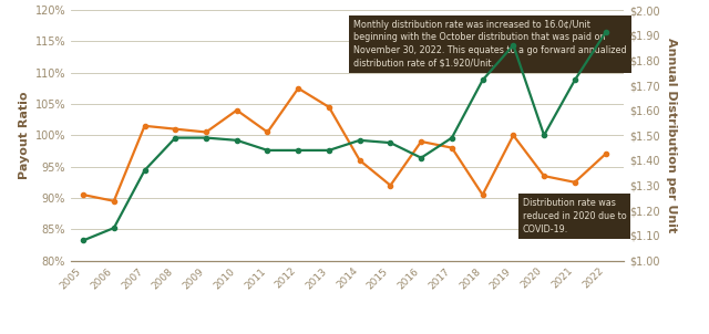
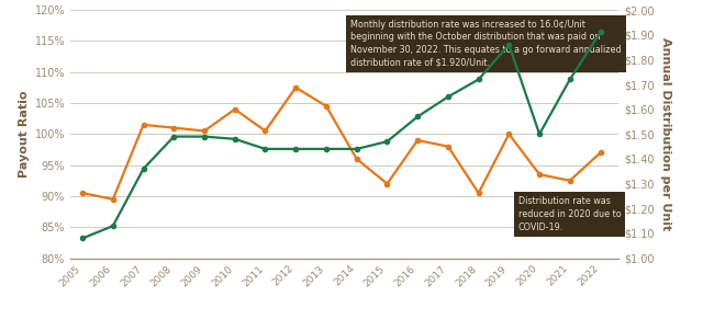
Annual Distribution per Unit/2014: $1.48 -> $1.44
Annual Distribution per Unit/2016: $1.41 -> $1.57
Annual Distribution per Unit/2017: $1.49 -> $1.65
